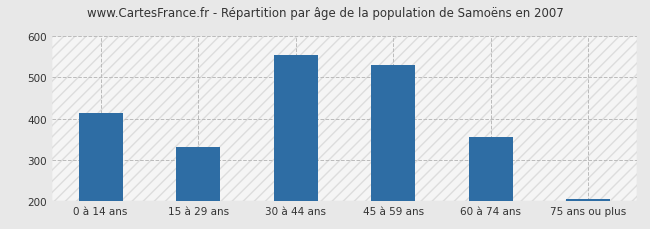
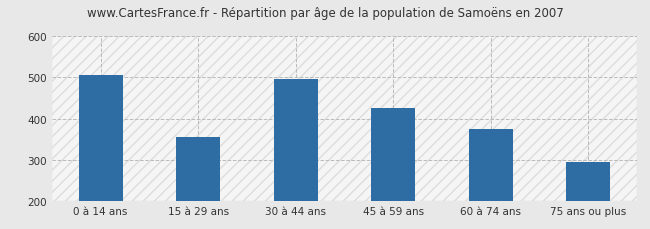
0 à 14 ans: 413 -> 505
15 à 29 ans: 331 -> 355
30 à 44 ans: 554 -> 495
45 à 59 ans: 530 -> 425
60 à 74 ans: 356 -> 375
75 ans ou plus: 205 -> 295
